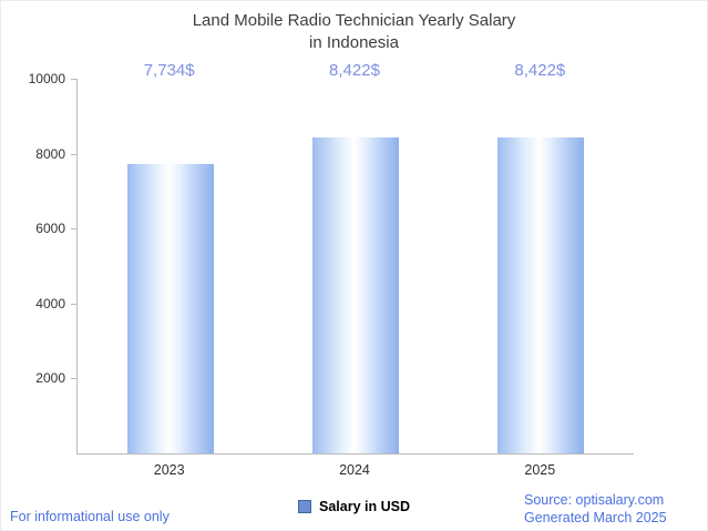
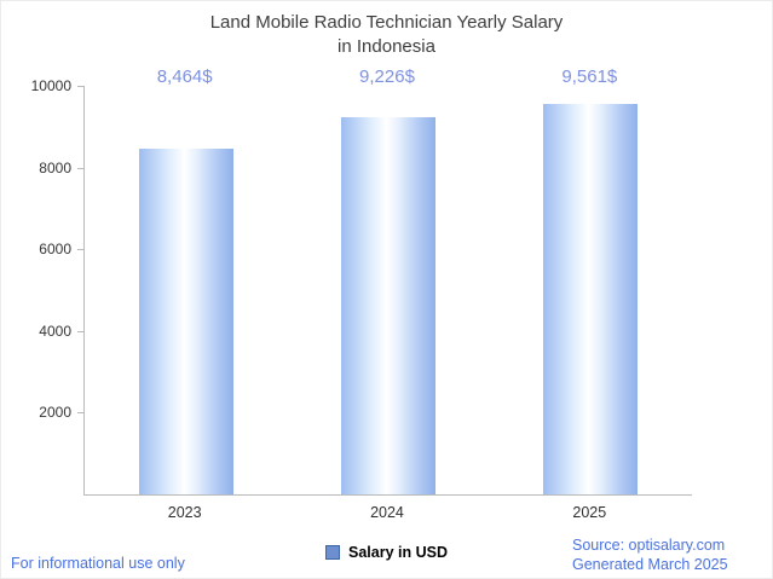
2023: 7,734 -> 8,464
2024: 8,422 -> 9,226
2025: 8,422 -> 9,561
